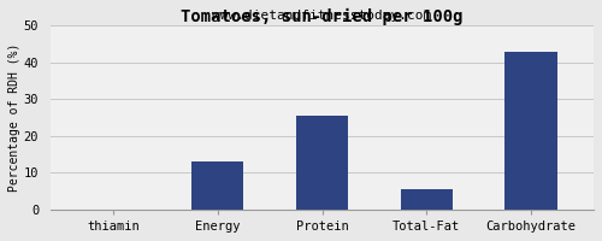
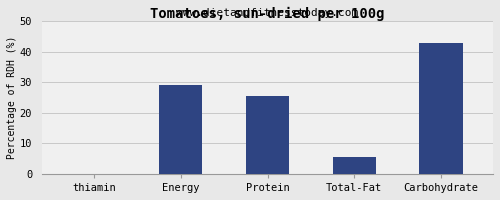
Energy: 13.0 -> 29.0
